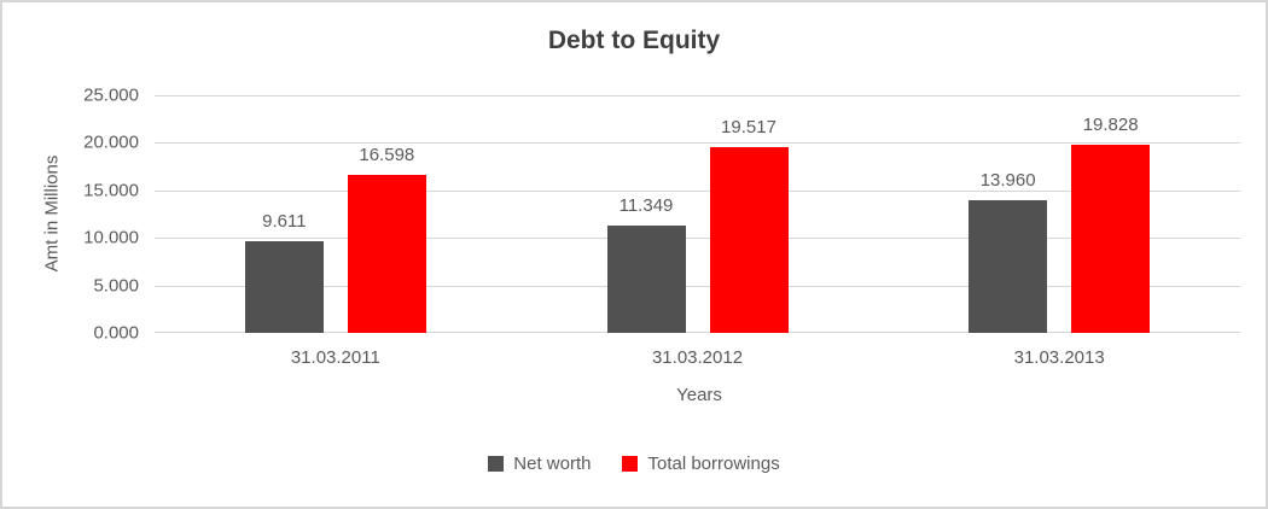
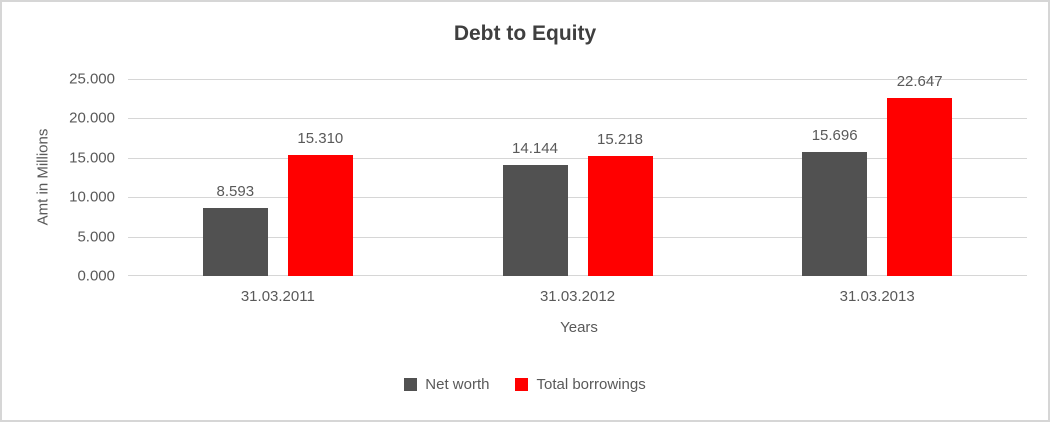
Net worth/31.03.2011: 9.611 -> 8.593
Total borrowings/31.03.2011: 16.598 -> 15.310
Net worth/31.03.2012: 11.349 -> 14.144
Total borrowings/31.03.2012: 19.517 -> 15.218
Net worth/31.03.2013: 13.960 -> 15.696
Total borrowings/31.03.2013: 19.828 -> 22.647
